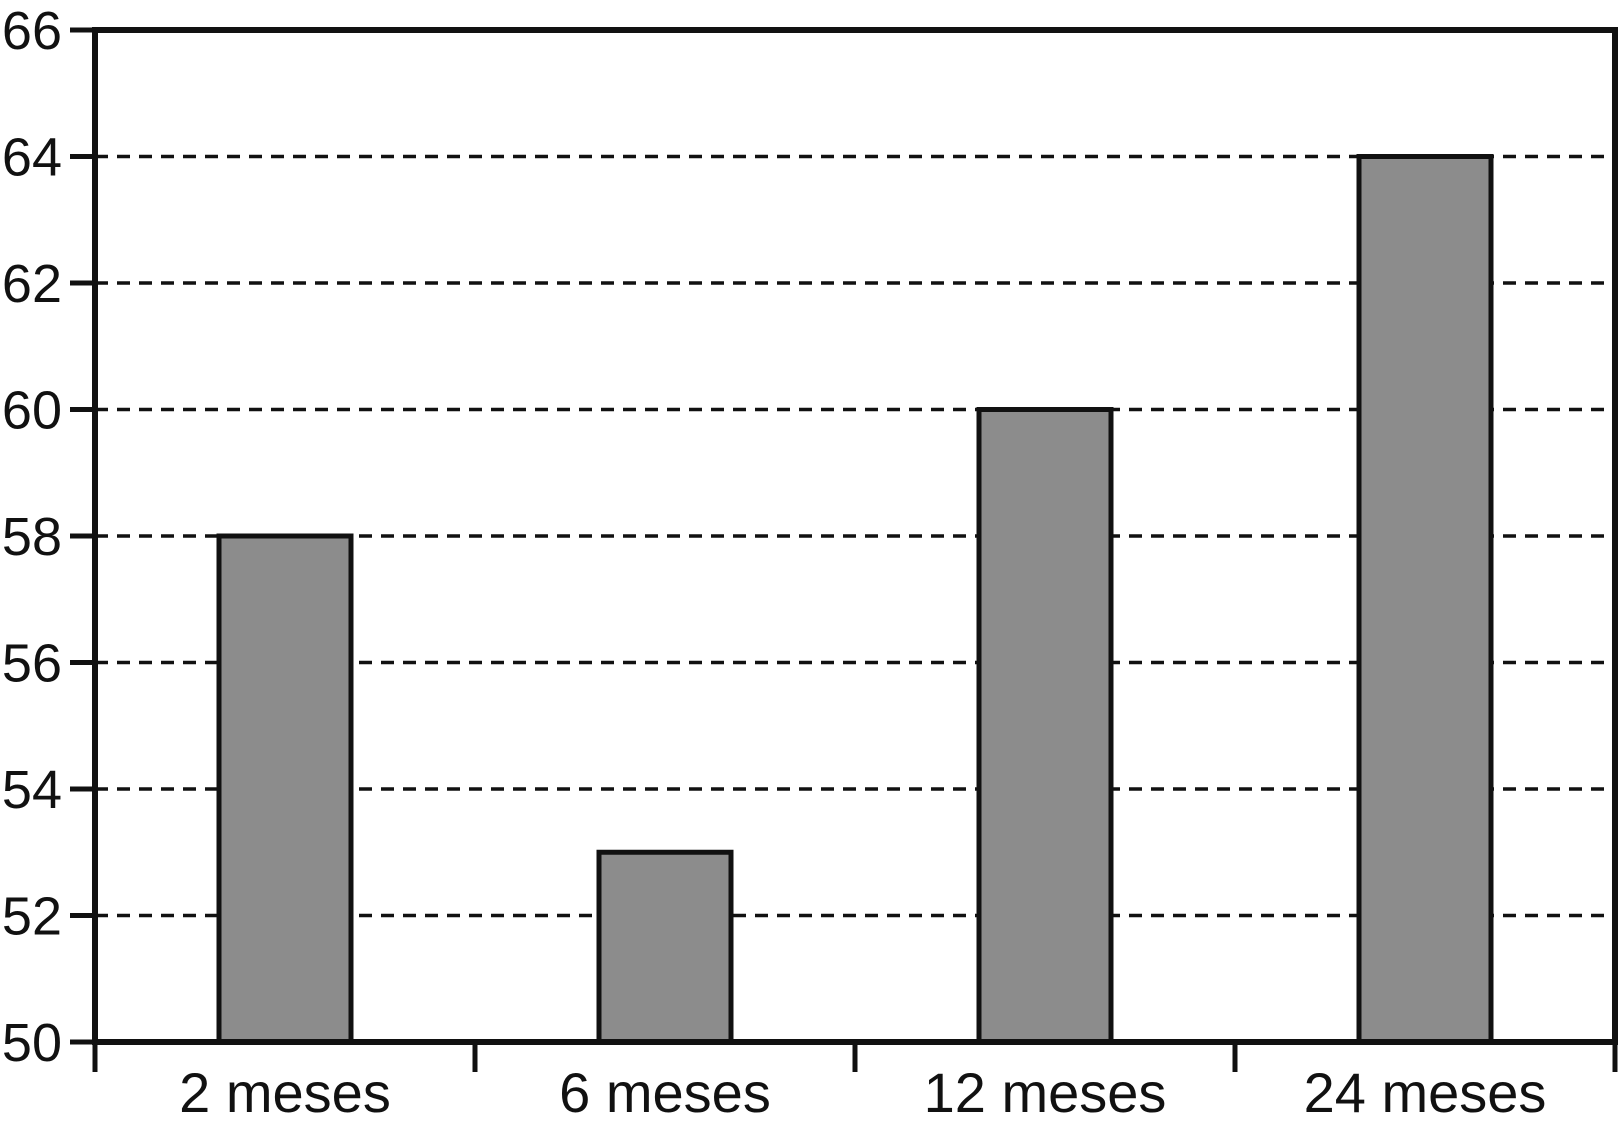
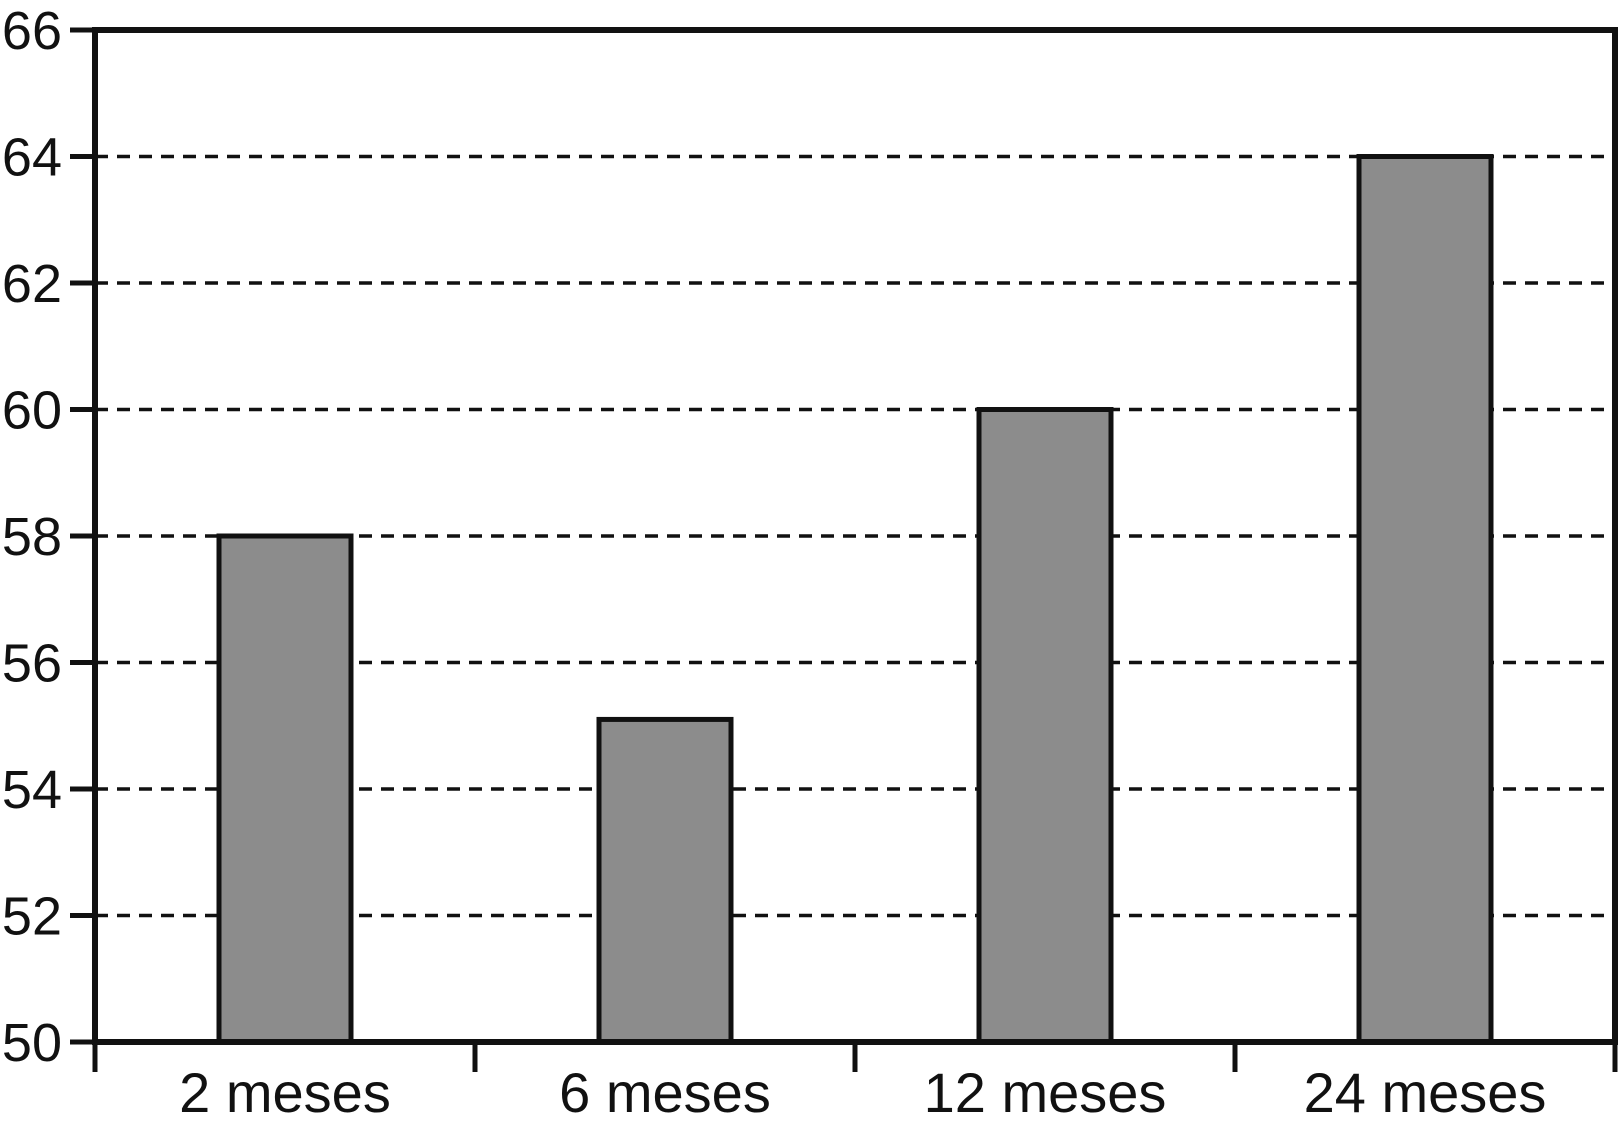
6 meses: 53.0 -> 55.1
